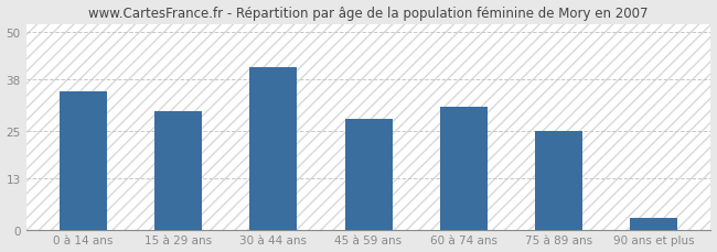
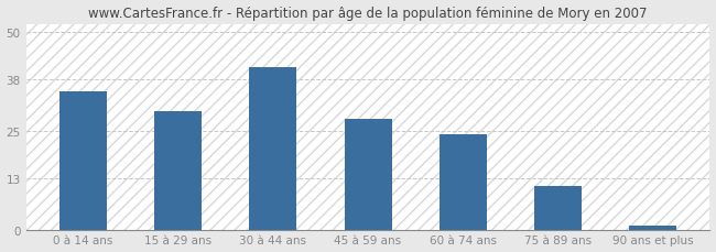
60 à 74 ans: 31 -> 24
75 à 89 ans: 25 -> 11
90 ans et plus: 3 -> 1
